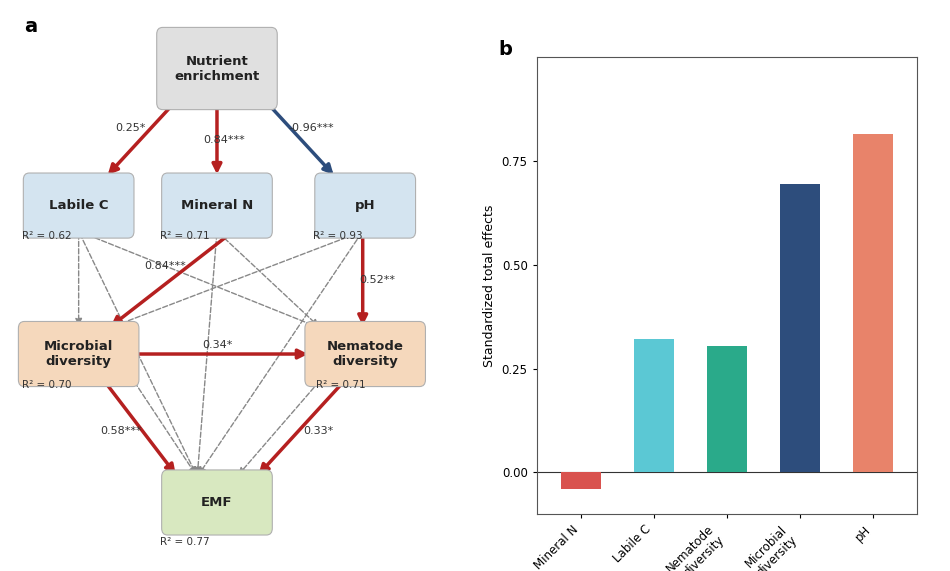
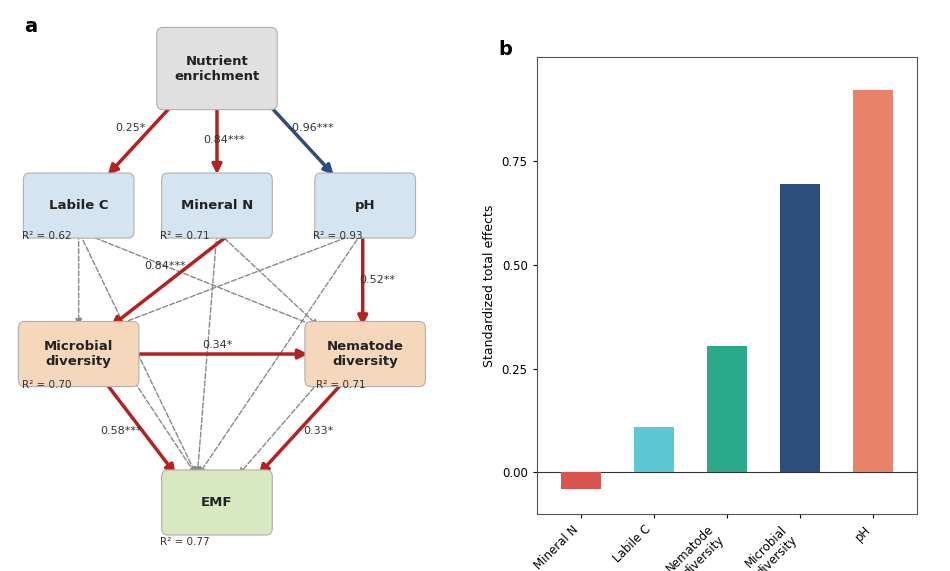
Labile C: 0.320 -> 0.110
pH: 0.815 -> 0.920
